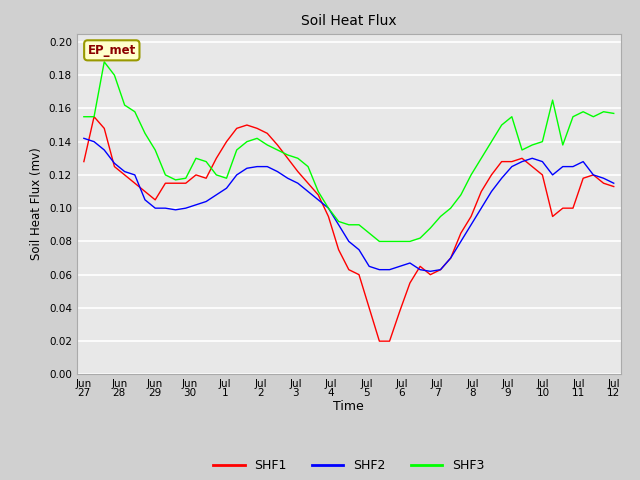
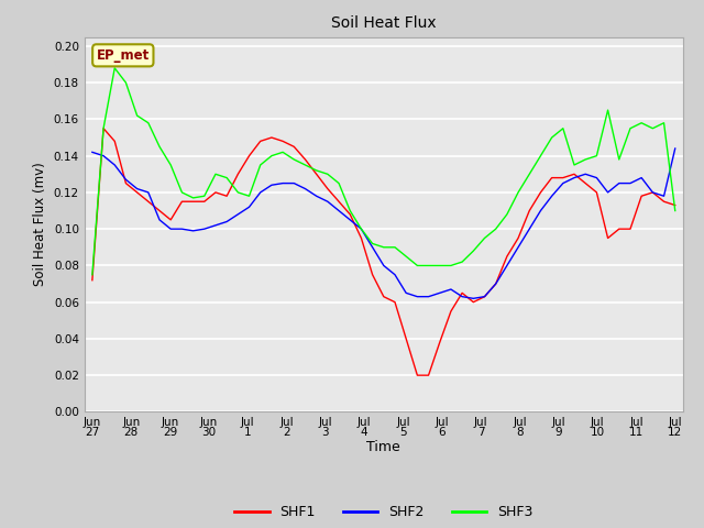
SHF1/Jun 27: 0.128 -> 0.072
SHF3/Jun 27: 0.155 -> 0.075
SHF2/Jul 12: 0.115 -> 0.144
SHF3/Jul 12: 0.157 -> 0.110
